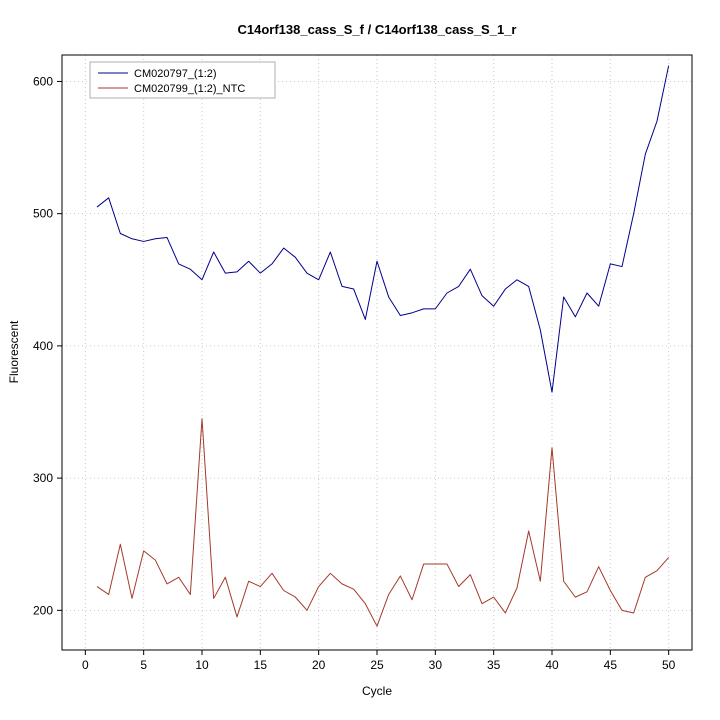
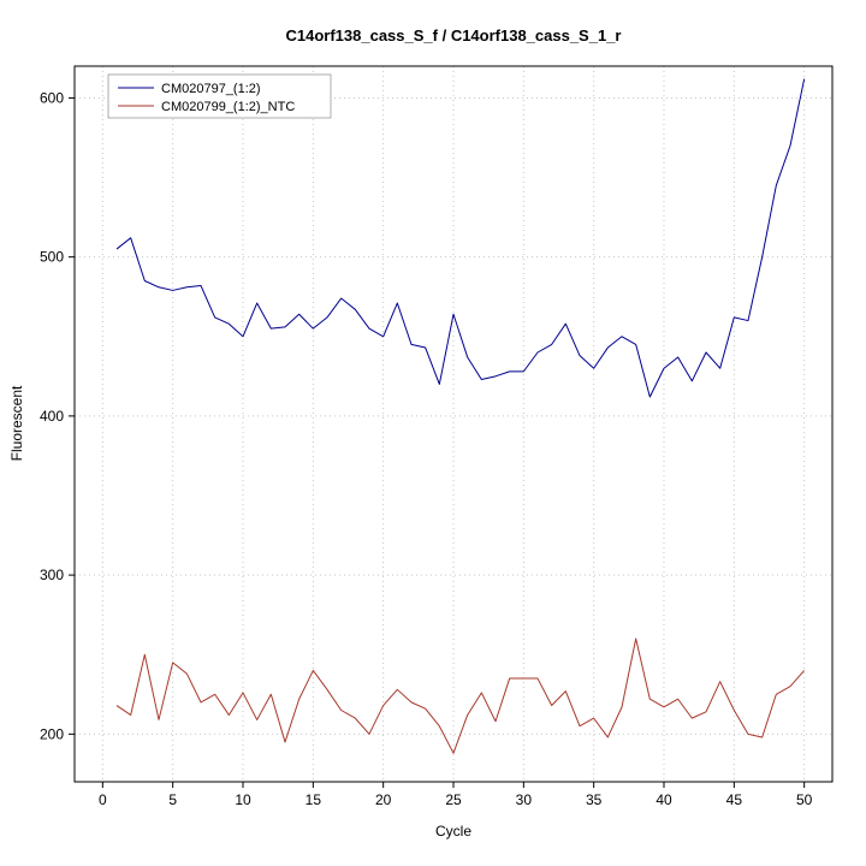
CM020799_(1:2)_NTC/10: 345 -> 226
CM020799_(1:2)_NTC/15: 218 -> 240
CM020797_(1:2)/40: 365 -> 430
CM020799_(1:2)_NTC/40: 323 -> 217
